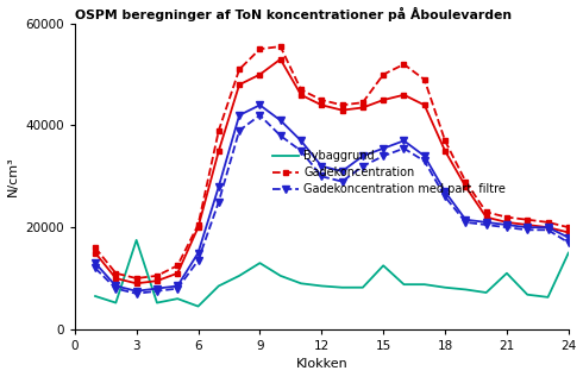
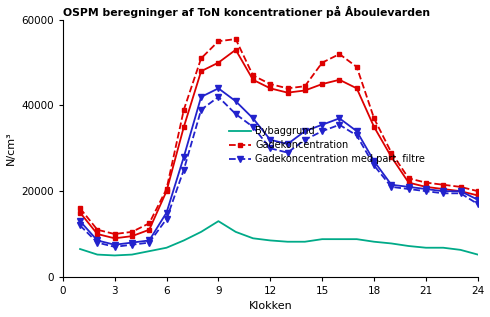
Bybaggrund/3: 17500 -> 5000
Bybaggrund/6: 4500 -> 6800
Bybaggrund/15: 12500 -> 8800
Bybaggrund/21: 11000 -> 6800
Bybaggrund/24: 15000 -> 5200
